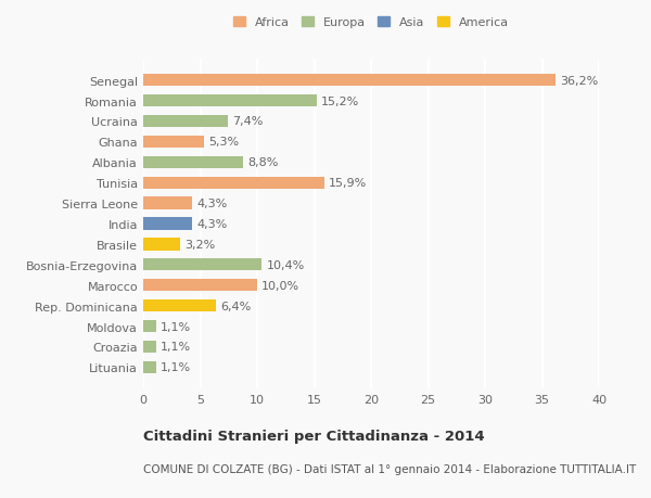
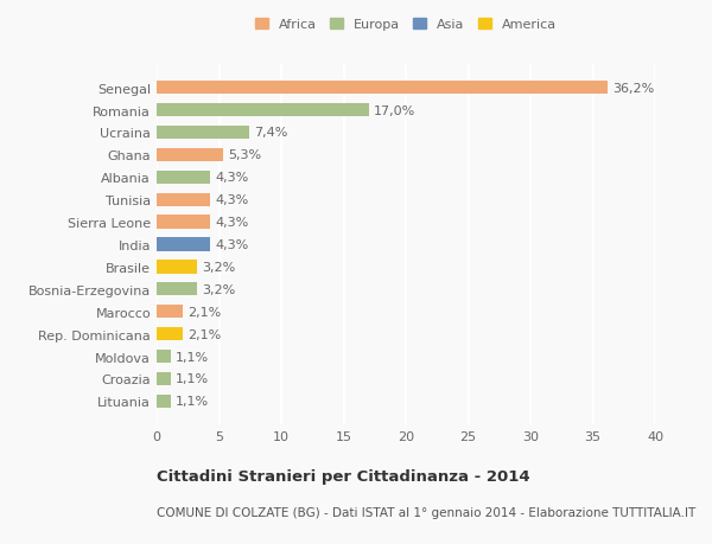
Romania: 15,2% -> 17,0%
Albania: 8,8% -> 4,3%
Tunisia: 15,9% -> 4,3%
Bosnia-Erzegovina: 10,4% -> 3,2%
Marocco: 10,0% -> 2,1%
Rep. Dominicana: 6,4% -> 2,1%
